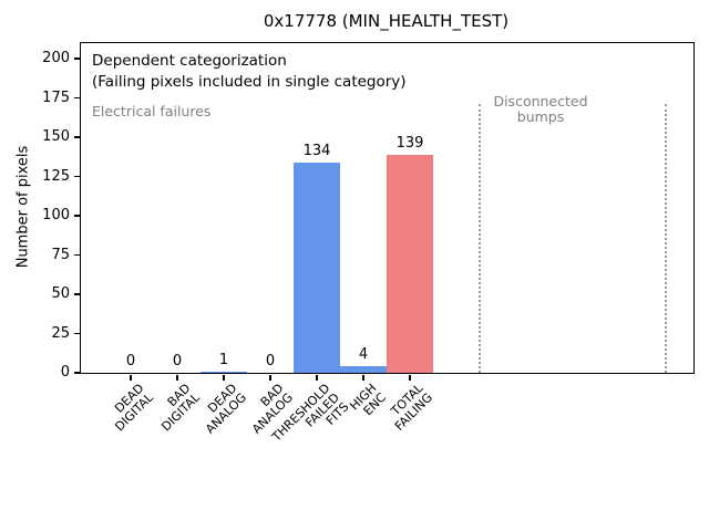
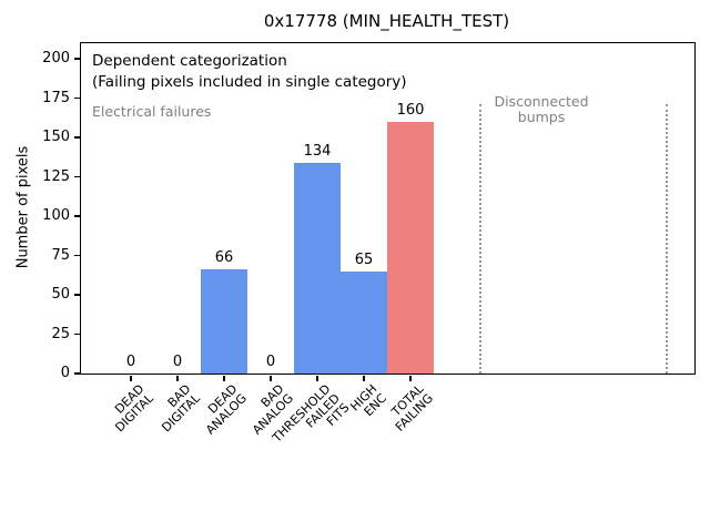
DEAD ANALOG: 1 -> 66
HIGH ENC: 4 -> 65
TOTAL FAILING: 139 -> 160
